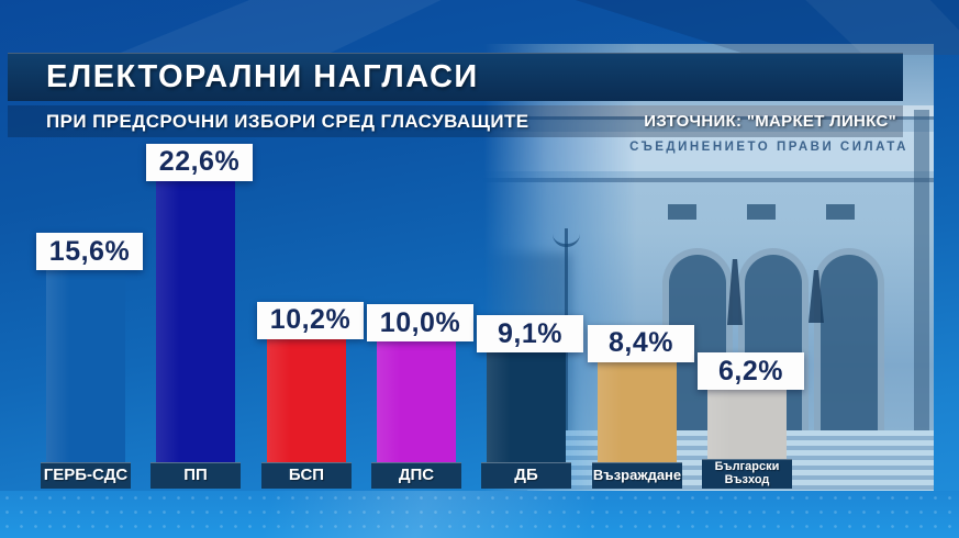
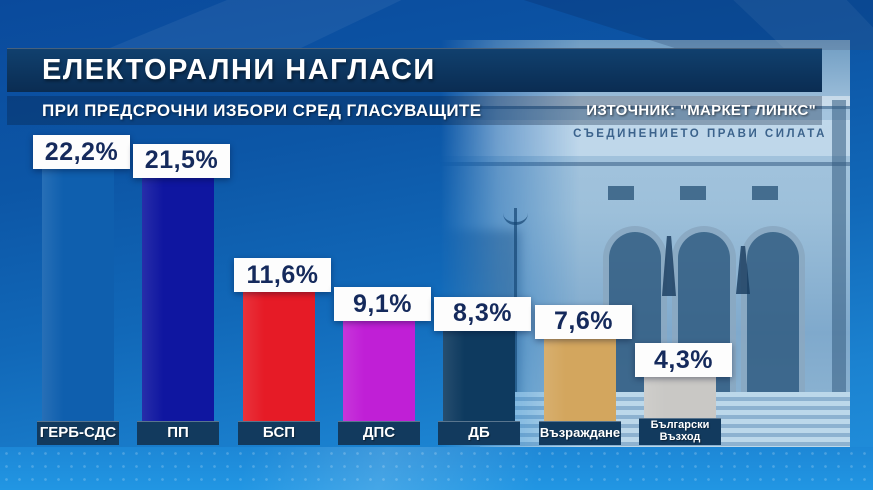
ГЕРБ-СДС: 15,6% -> 22,2%
ПП: 22,6% -> 21,5%
БСП: 10,2% -> 11,6%
ДПС: 10,0% -> 9,1%
ДБ: 9,1% -> 8,3%
Възраждане: 8,4% -> 7,6%
Български Възход: 6,2% -> 4,3%
